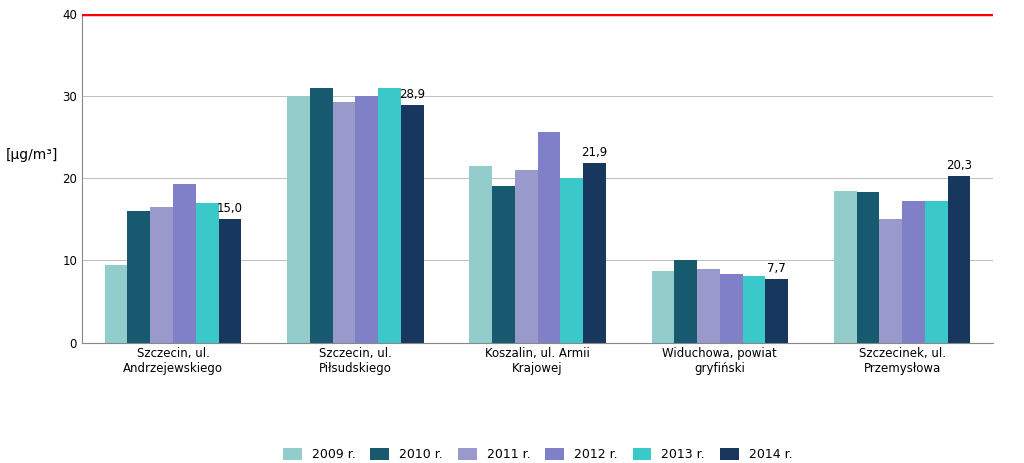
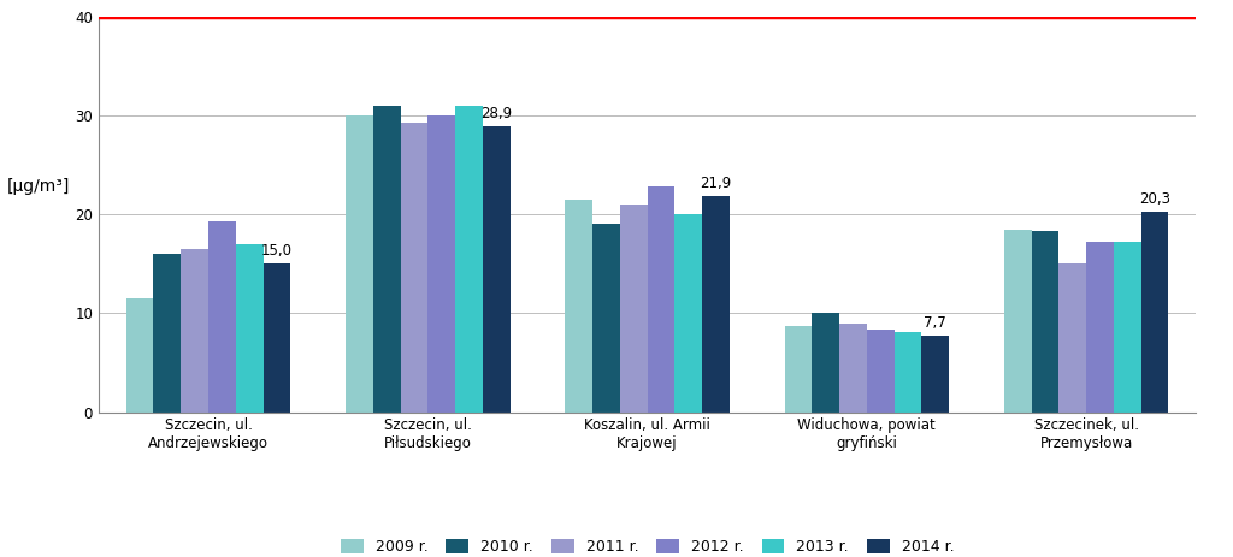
2009 r./Szczecin, ul. Andrzejewskiego: 9.4 -> 11.5
2012 r./Koszalin, ul. Armii Krajowej: 25.6 -> 22.8
